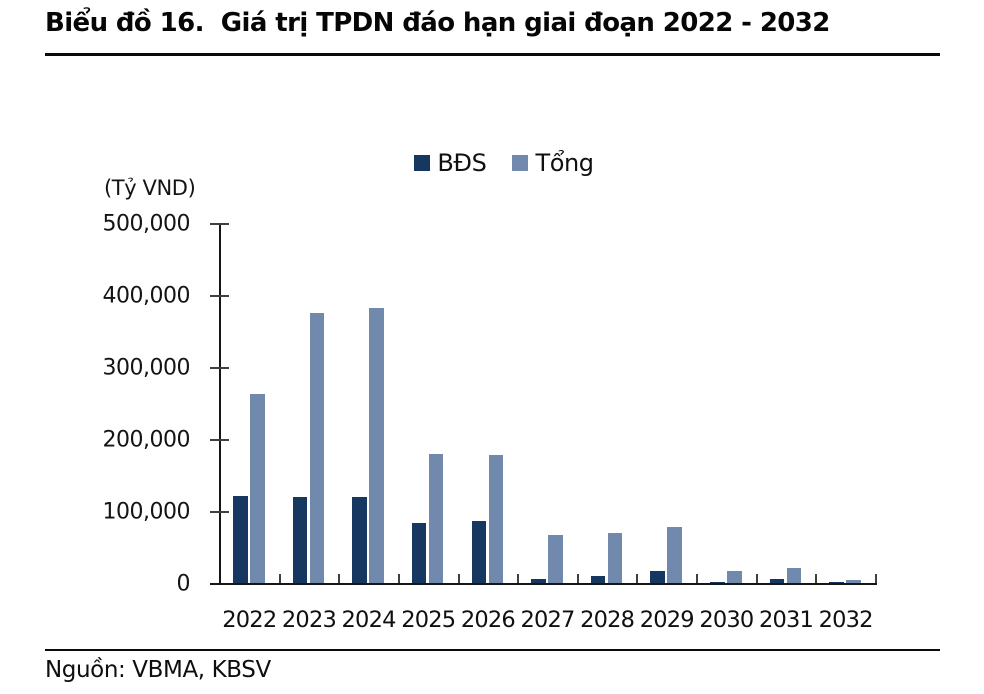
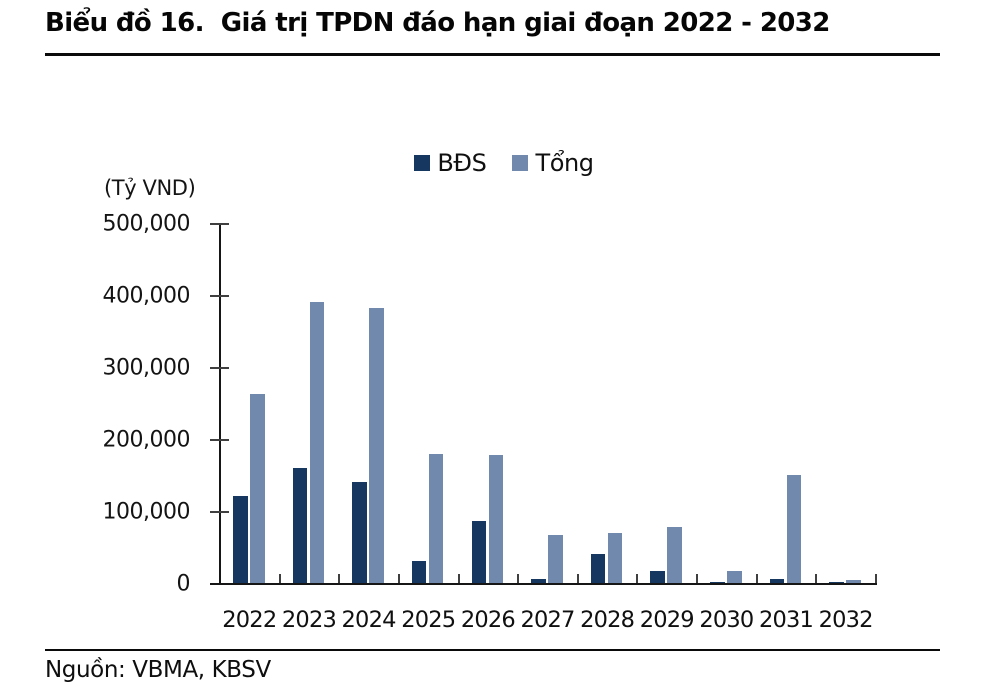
BĐS/2023: 120000 -> 160000
Tổng/2023: 380000 -> 390000
BĐS/2024: 120000 -> 140000
BĐS/2025: 80000 -> 30000
BĐS/2028: 10000 -> 40000
Tổng/2031: 20000 -> 150000
